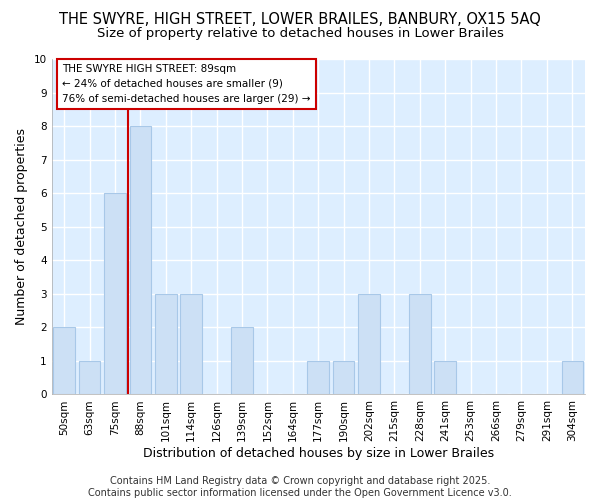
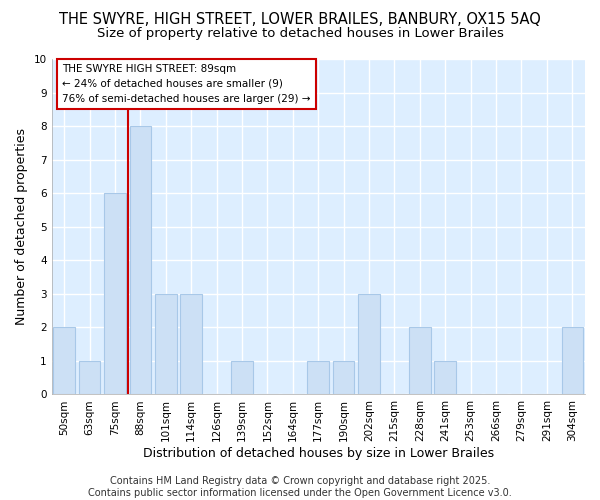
139sqm: 2 -> 1
228sqm: 3 -> 2
304sqm: 1 -> 2
